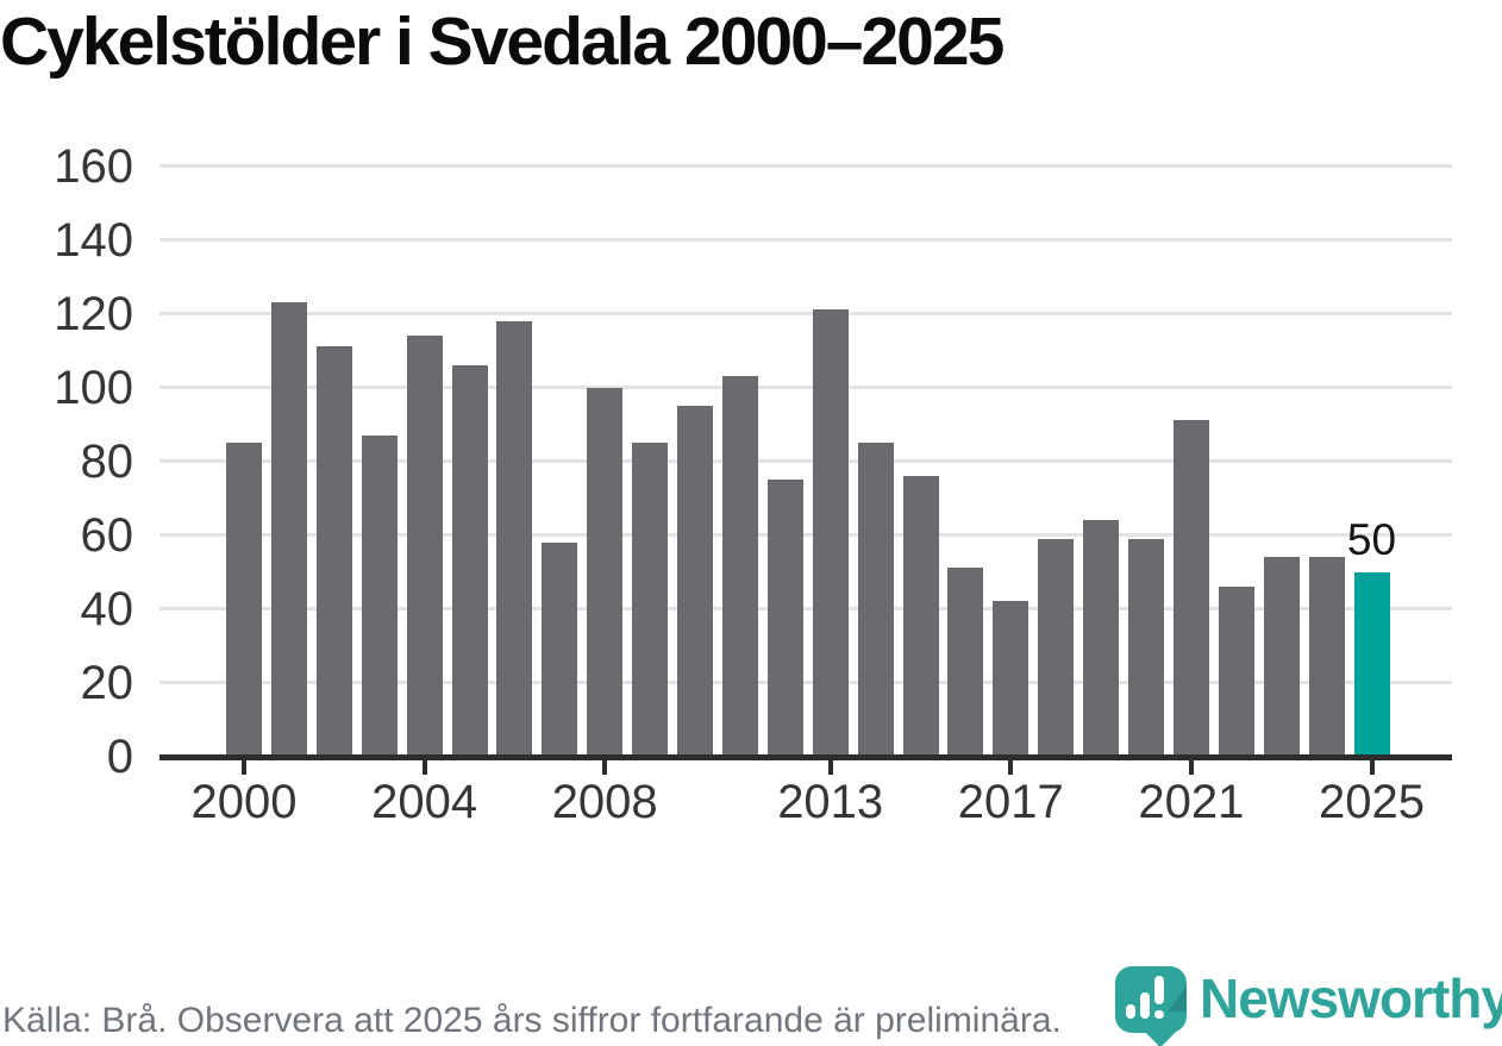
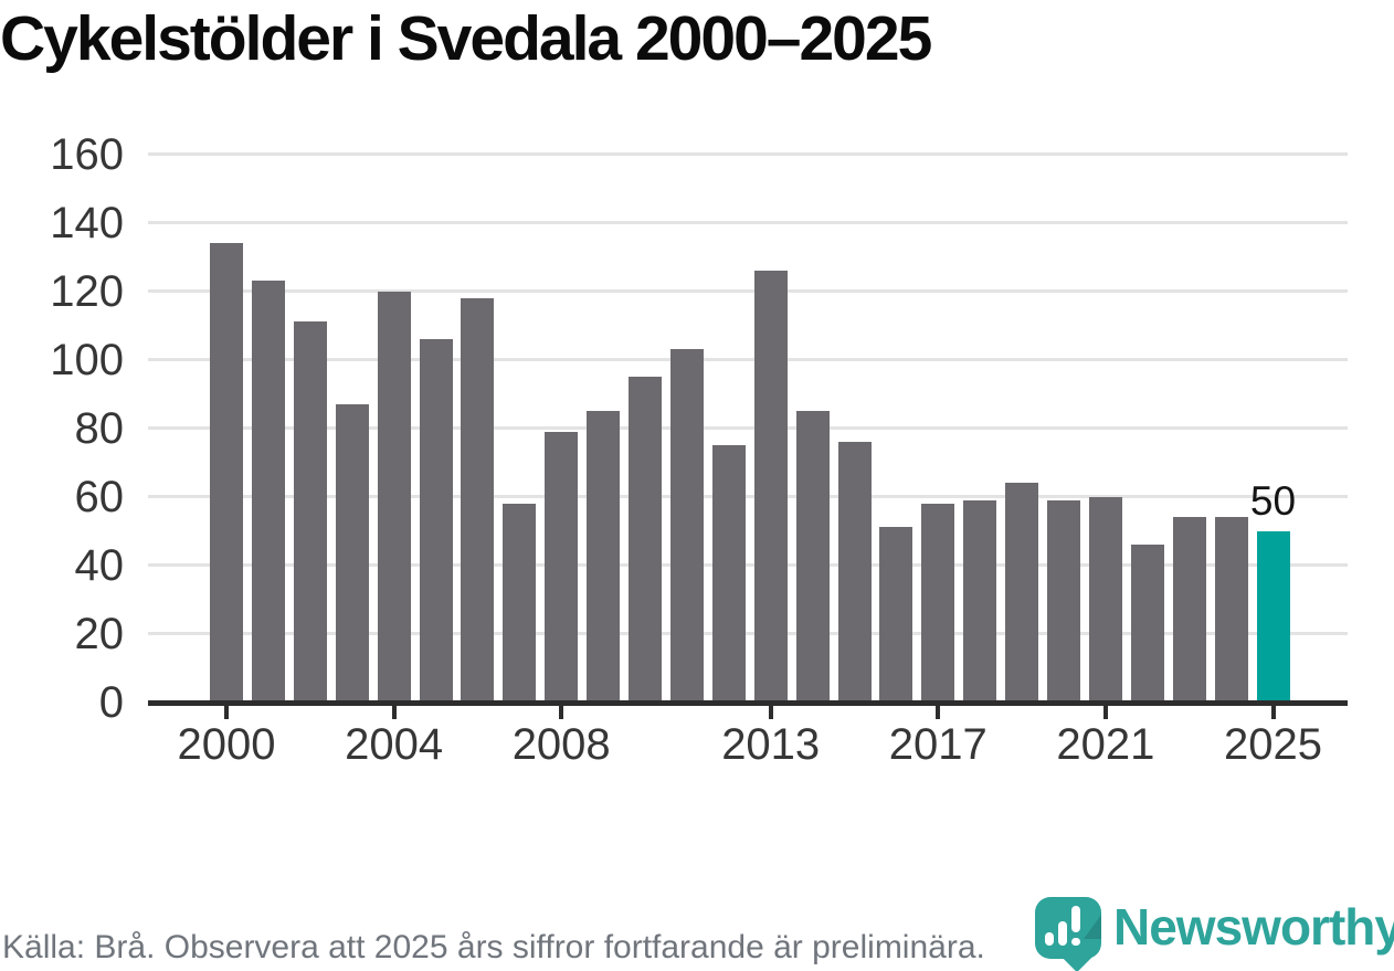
2000: 85 -> 134
2004: 114 -> 120
2008: 100 -> 79
2013: 121 -> 126
2017: 42 -> 58
2021: 91 -> 60
